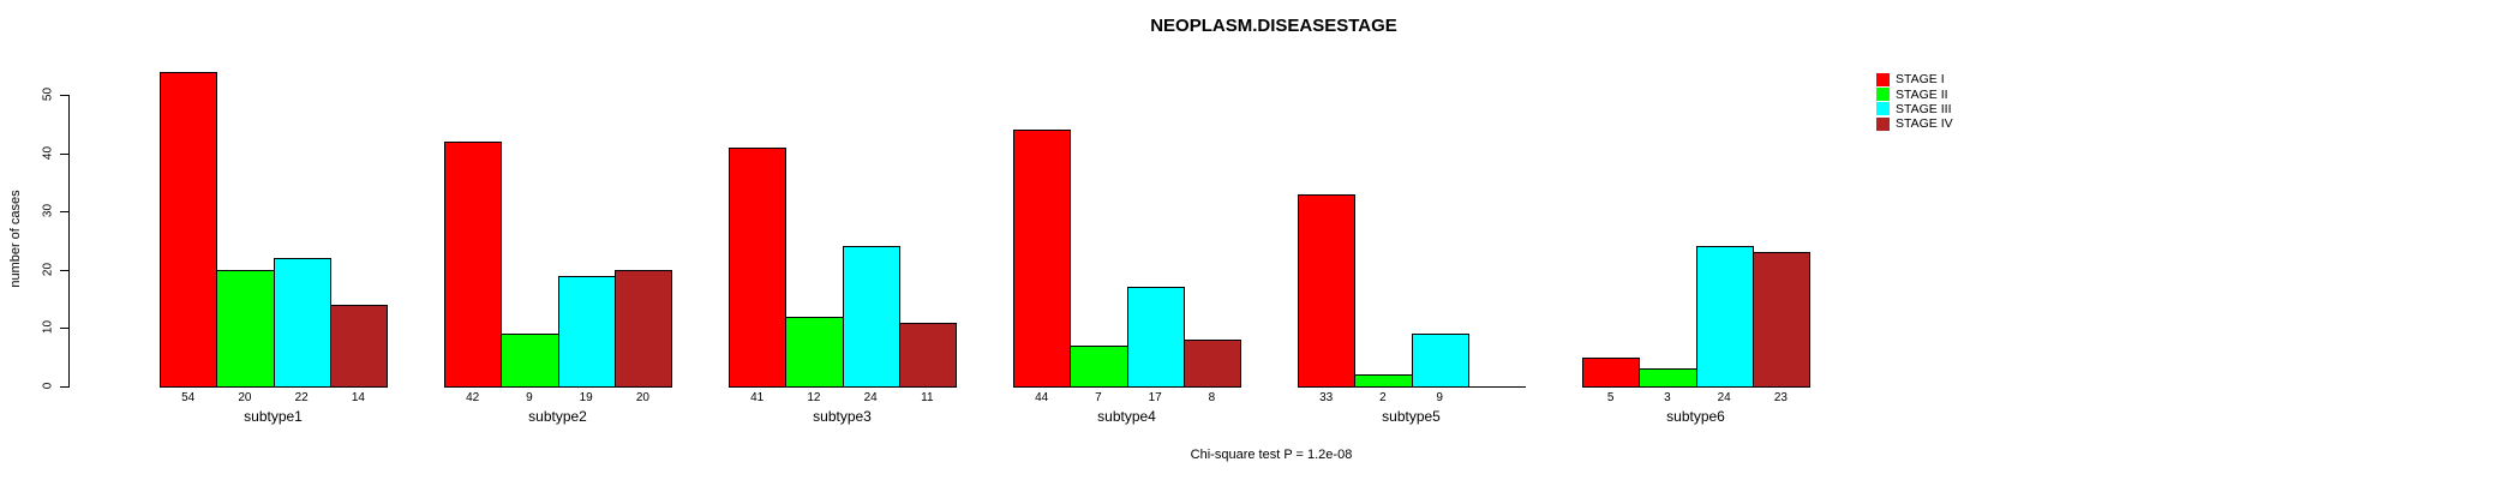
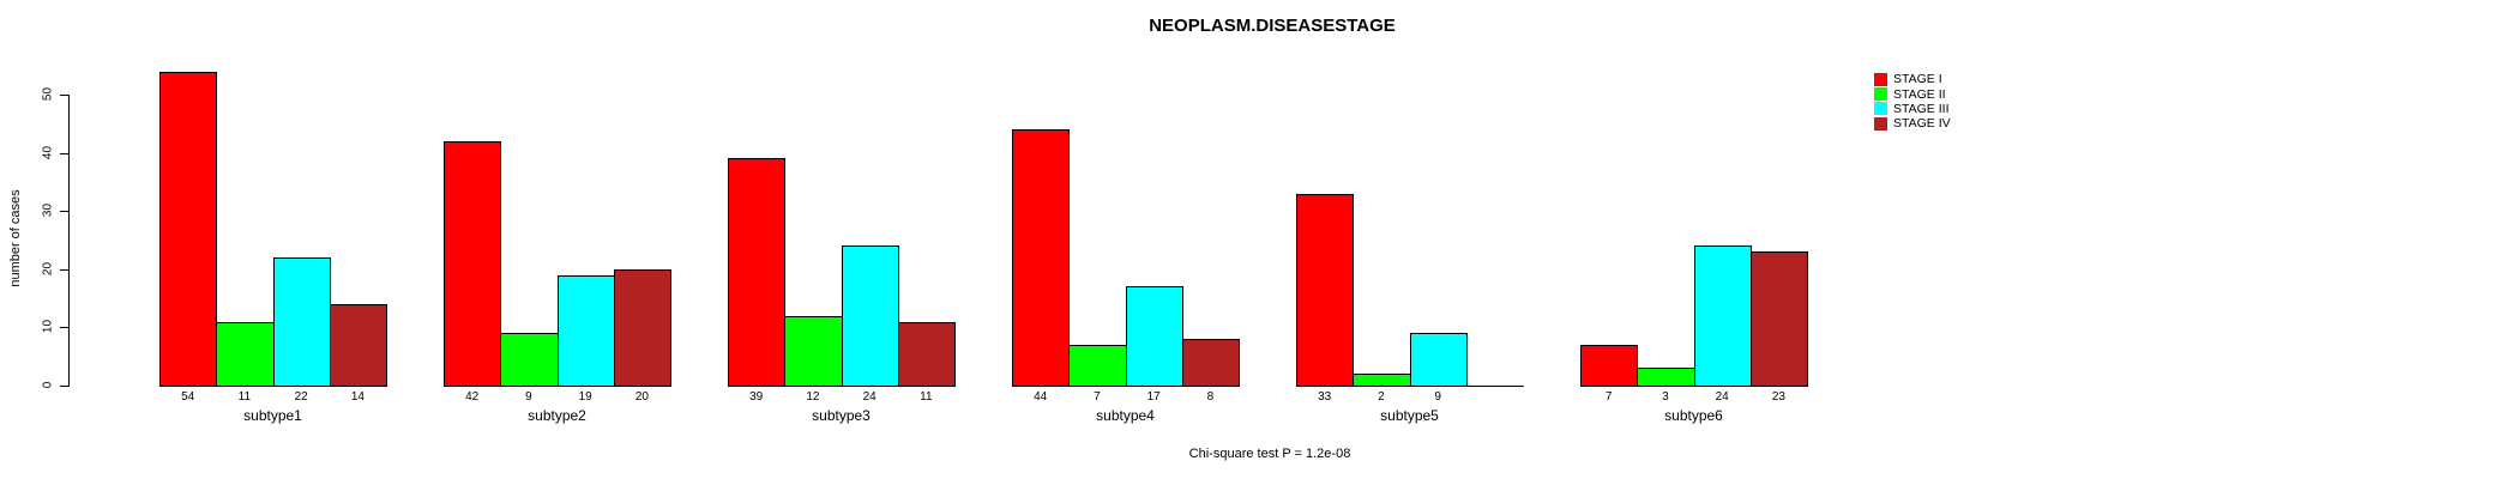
STAGE II/subtype1: 20 -> 11
STAGE I/subtype3: 41 -> 39
STAGE I/subtype6: 5 -> 7
